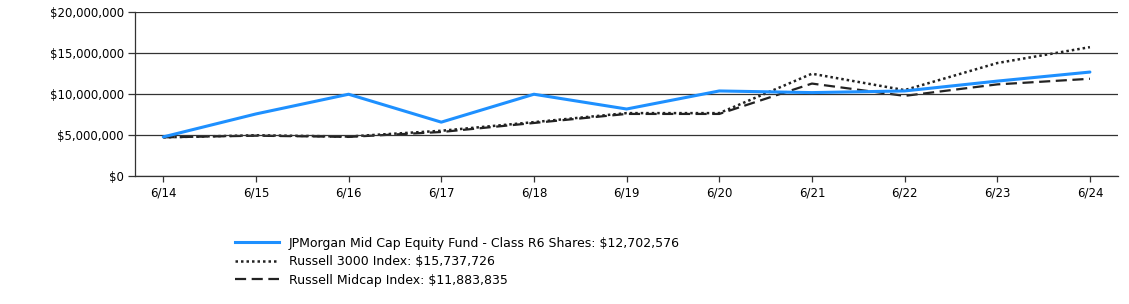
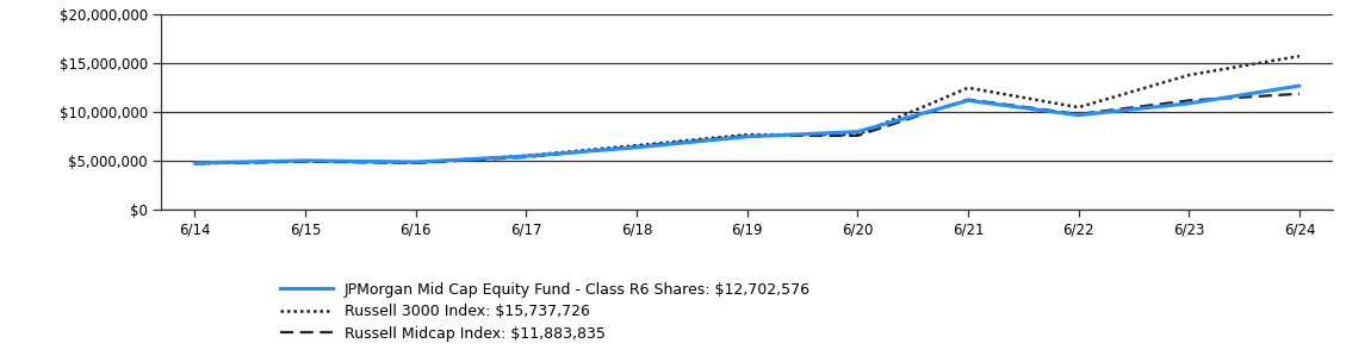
JPMorgan Mid Cap Equity Fund - Class R6 Shares: $12,702,576/6/15: $7,600,000 -> $5,000,000
JPMorgan Mid Cap Equity Fund - Class R6 Shares: $12,702,576/6/16: $10,000,000 -> $4,900,000
JPMorgan Mid Cap Equity Fund - Class R6 Shares: $12,702,576/6/17: $6,600,000 -> $5,500,000
JPMorgan Mid Cap Equity Fund - Class R6 Shares: $12,702,576/6/18: $10,000,000 -> $6,400,000
JPMorgan Mid Cap Equity Fund - Class R6 Shares: $12,702,576/6/19: $8,200,000 -> $7,500,000
JPMorgan Mid Cap Equity Fund - Class R6 Shares: $12,702,576/6/20: $10,400,000 -> $8,000,000
JPMorgan Mid Cap Equity Fund - Class R6 Shares: $12,702,576/6/21: $10,200,000 -> $11,200,000
JPMorgan Mid Cap Equity Fund - Class R6 Shares: $12,702,576/6/22: $10,400,000 -> $9,700,000
JPMorgan Mid Cap Equity Fund - Class R6 Shares: $12,702,576/6/23: $11,600,000 -> $10,900,000
